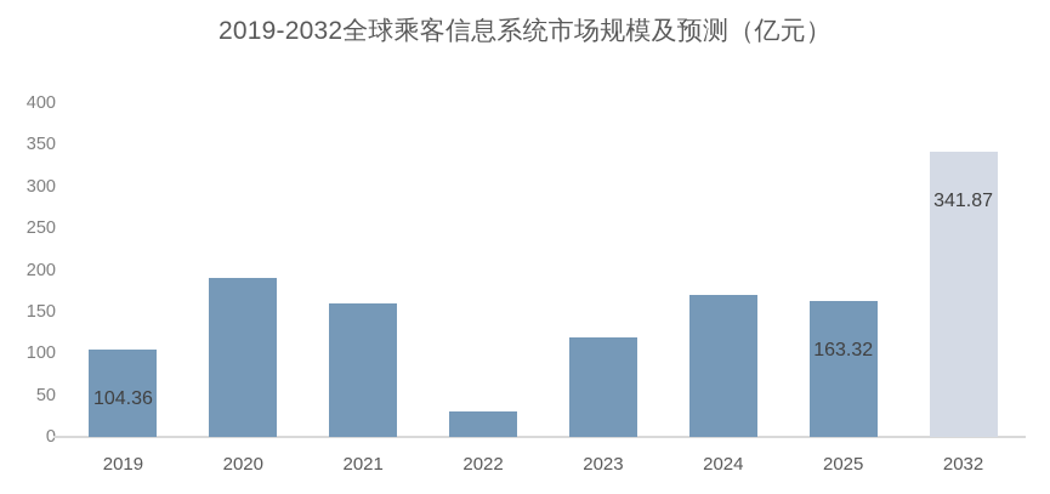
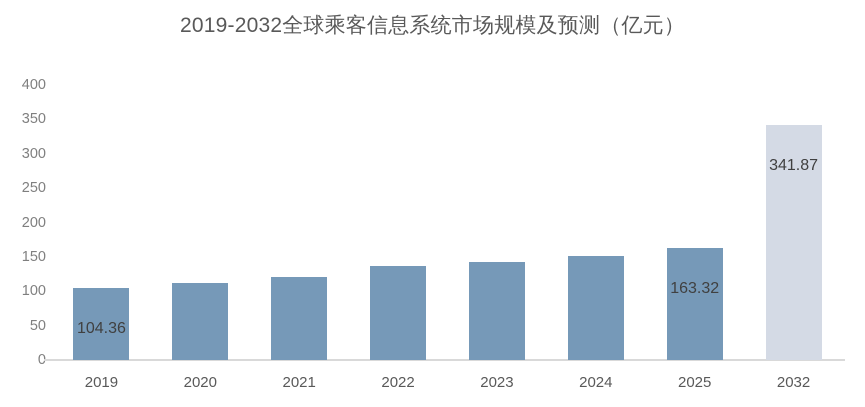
2020: 190 -> 110
2021: 160 -> 120
2022: 30 -> 140
2023: 120 -> 140
2024: 170 -> 150
